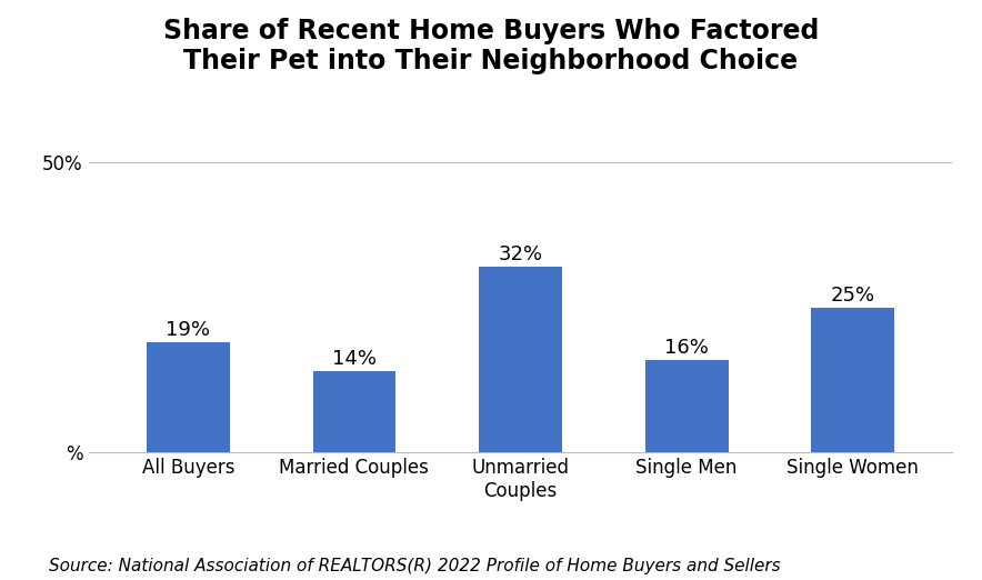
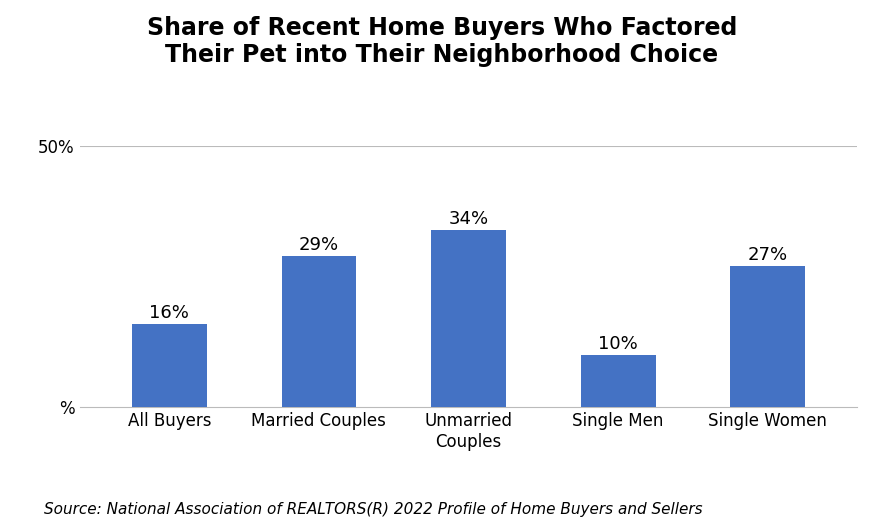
All Buyers: 19% -> 16%
Married Couples: 14% -> 29%
Unmarried Couples: 32% -> 34%
Single Men: 16% -> 10%
Single Women: 25% -> 27%
